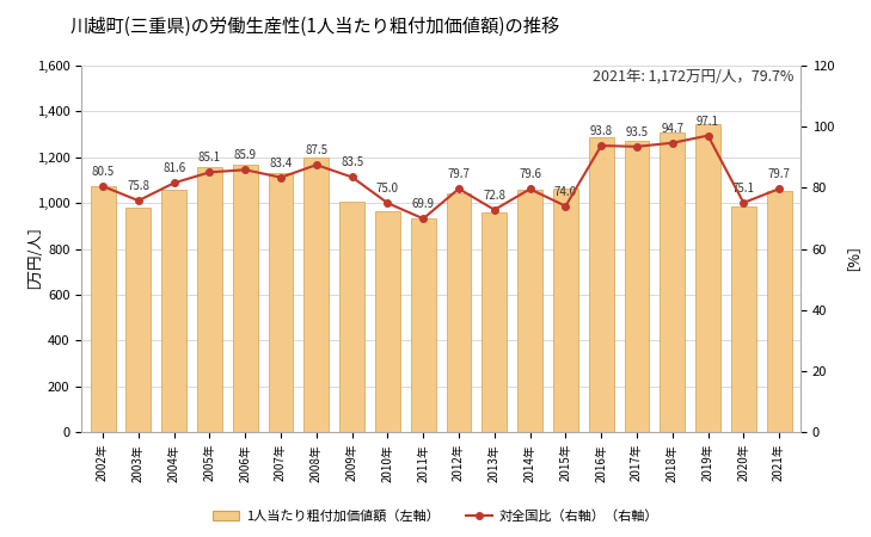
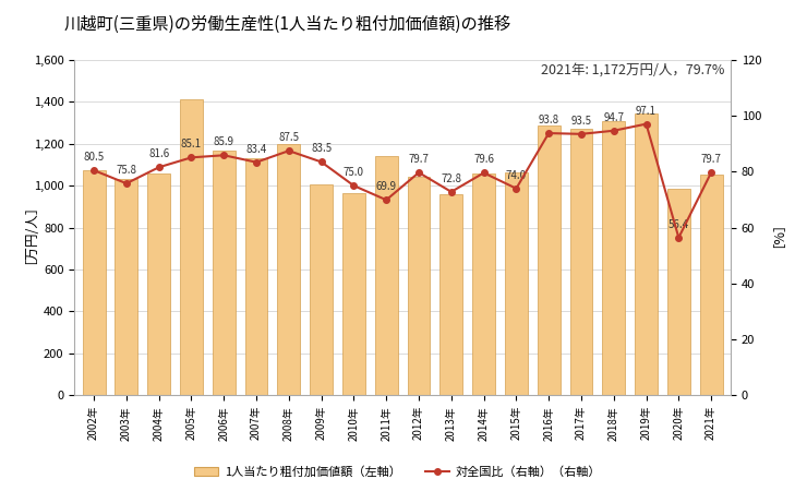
1人当たり粗付加価値額（左軸）/2003年: 980 -> 1,030
1人当たり粗付加価値額（左軸）/2005年: 1,160 -> 1,410
1人当たり粗付加価値額（左軸）/2011年: 940 -> 1,140
対全国比（右軸）（右軸）/2020年: 75.1 -> 56.4
